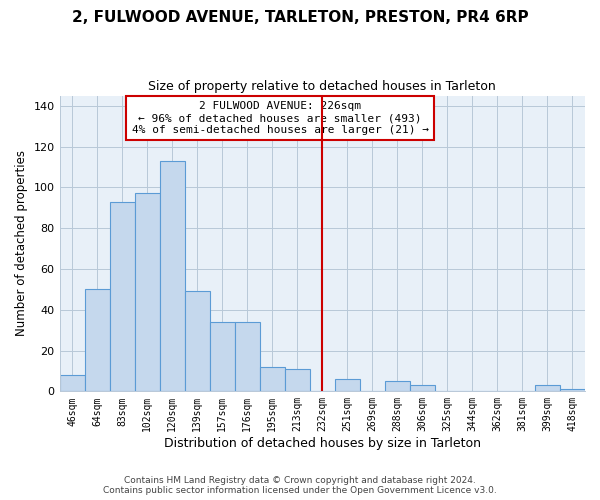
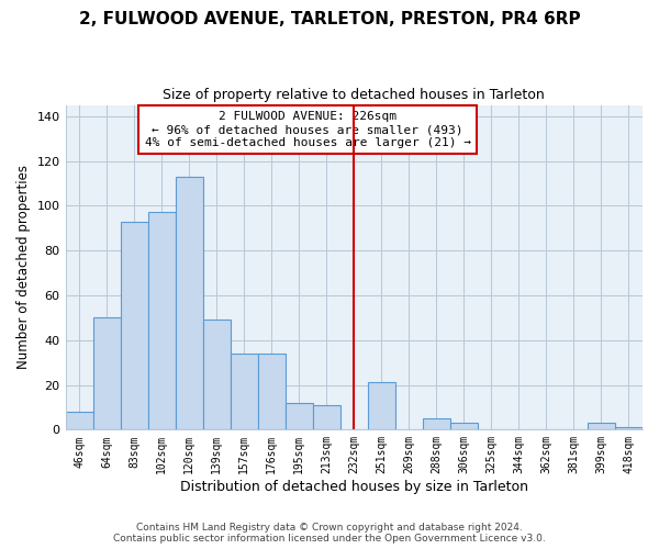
251sqm: 6 -> 21
